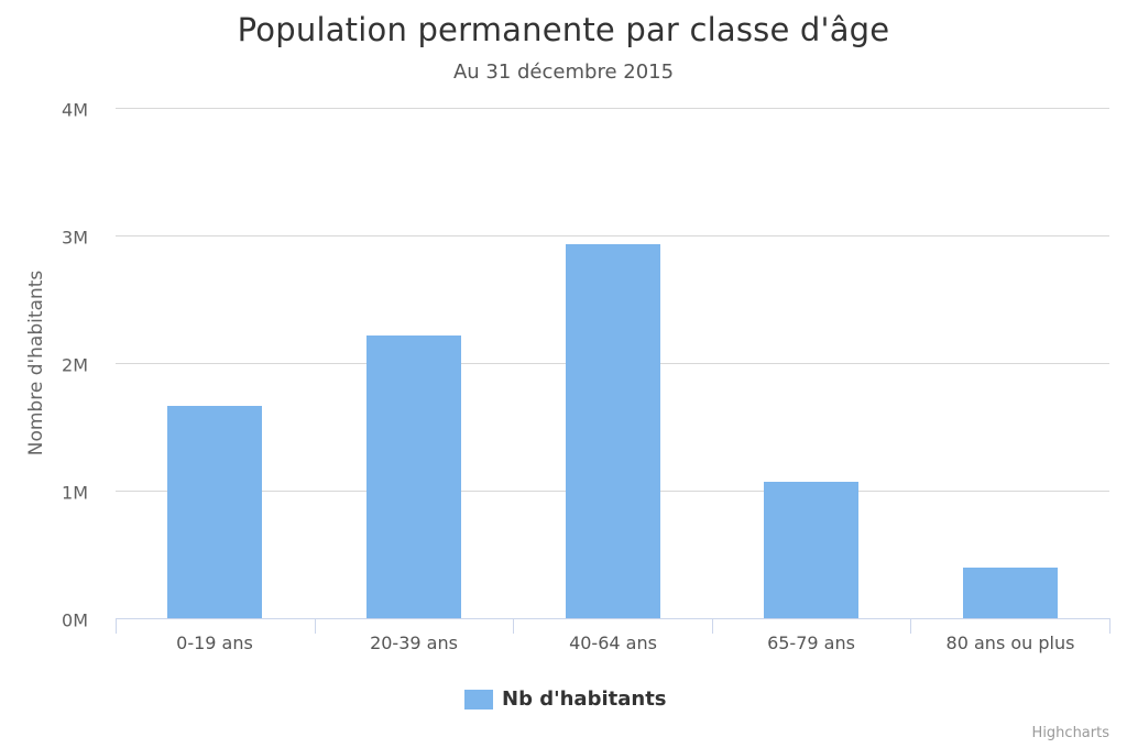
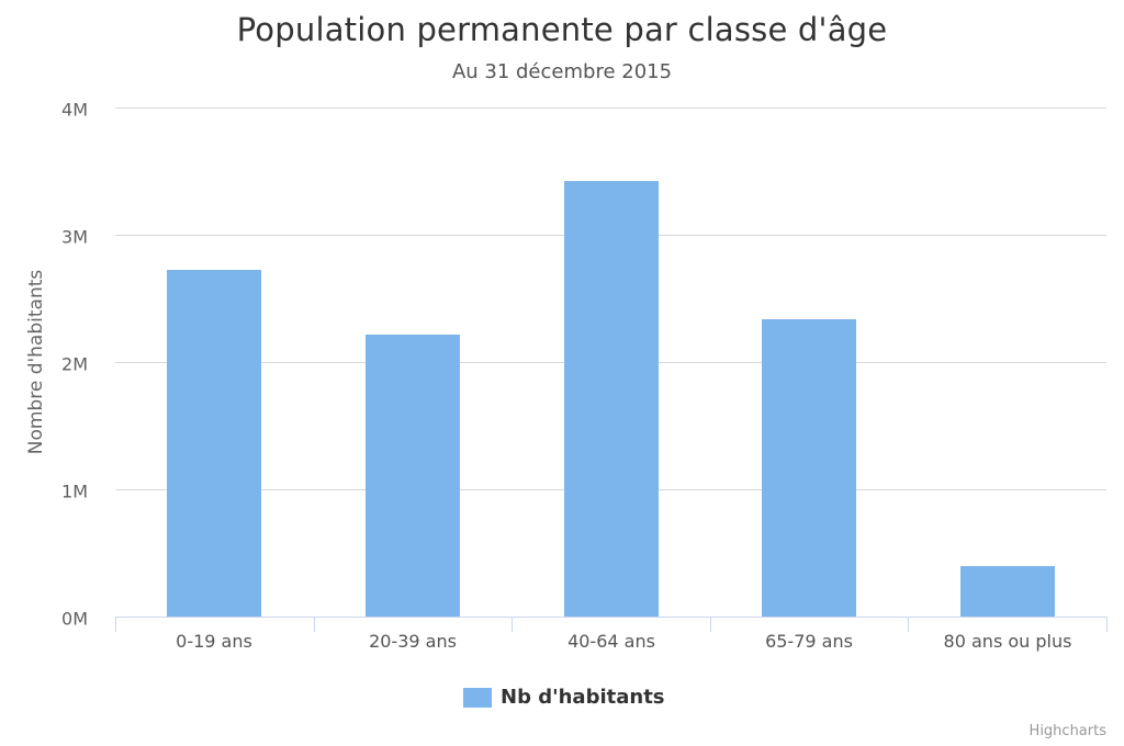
0-19 ans: 1.66M -> 2.72M
40-64 ans: 2.94M -> 3.42M
65-79 ans: 1.06M -> 2.34M
